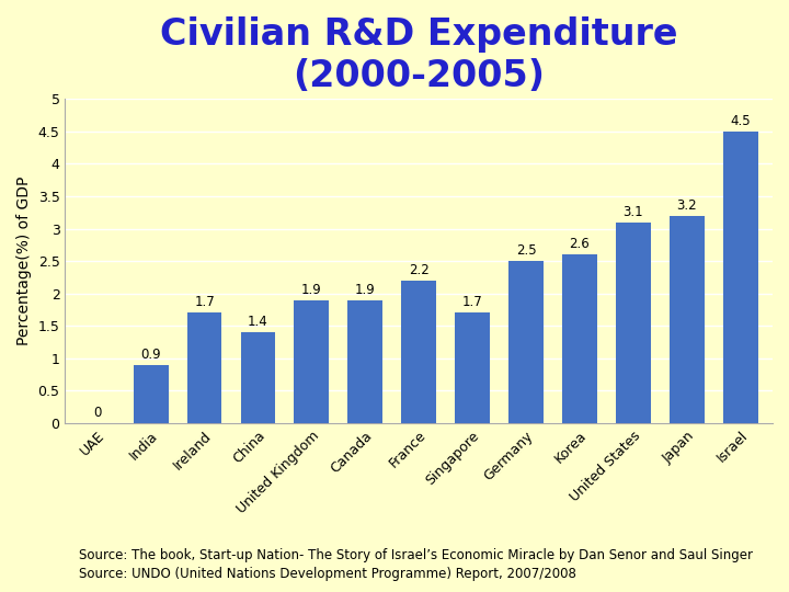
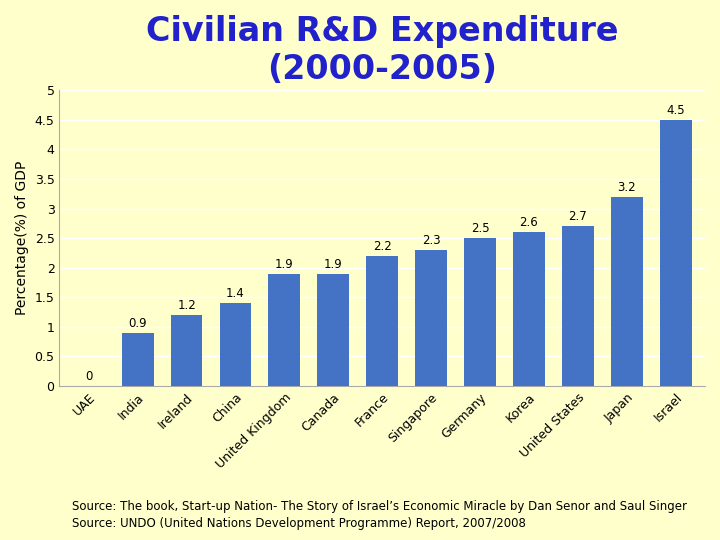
Ireland: 1.7 -> 1.2
Singapore: 1.7 -> 2.3
United States: 3.1 -> 2.7
